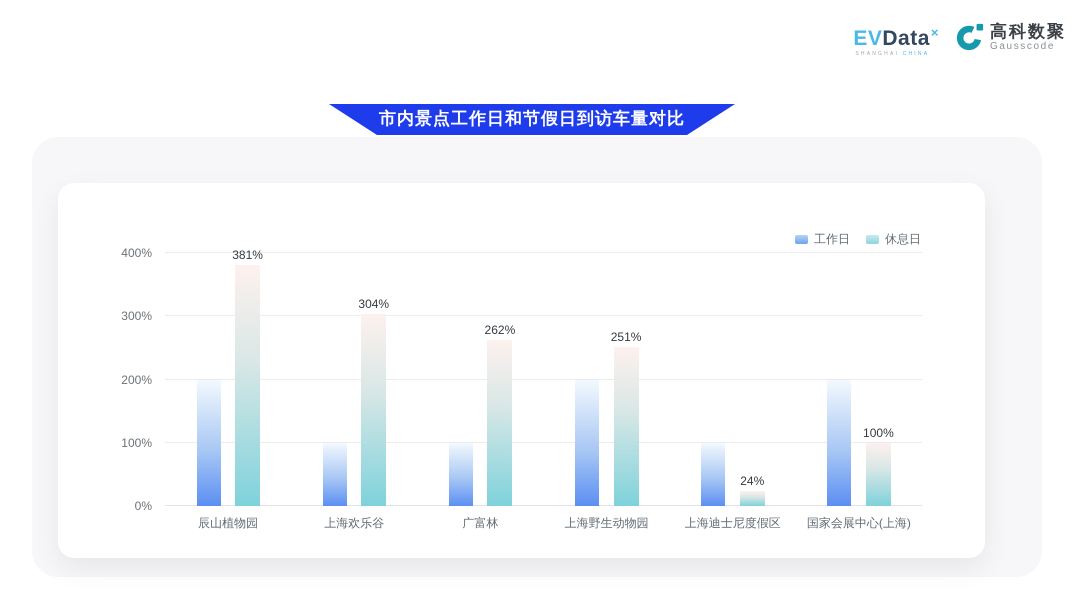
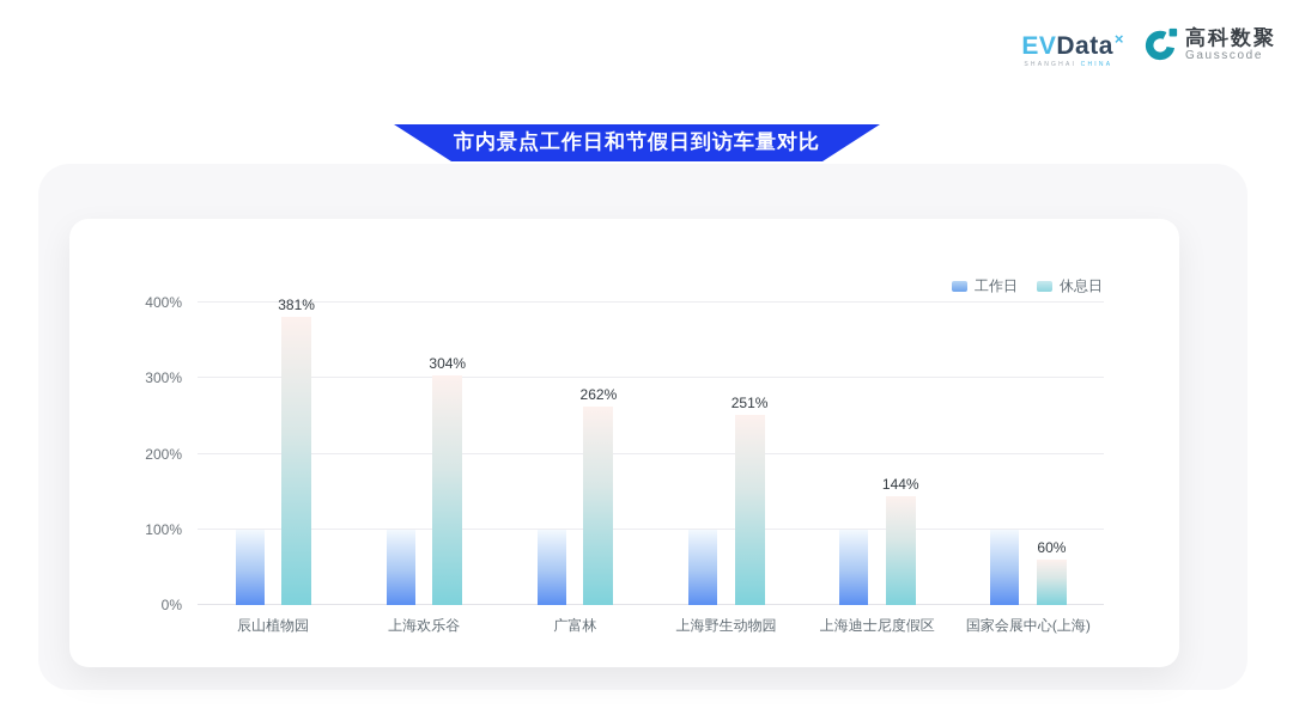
工作日/辰山植物园: 200% -> 100%
工作日/上海野生动物园: 200% -> 100%
休息日/上海迪士尼度假区: 24% -> 144%
工作日/国家会展中心(上海): 200% -> 100%
休息日/国家会展中心(上海): 100% -> 60%
